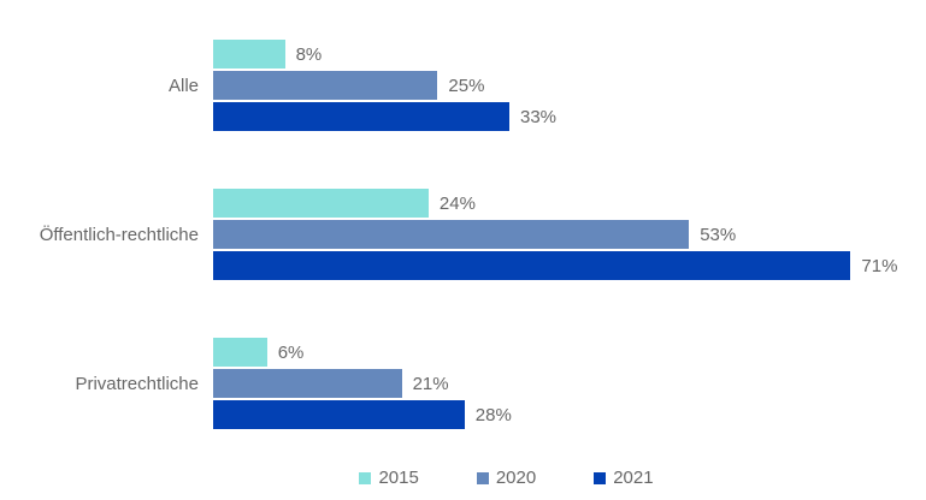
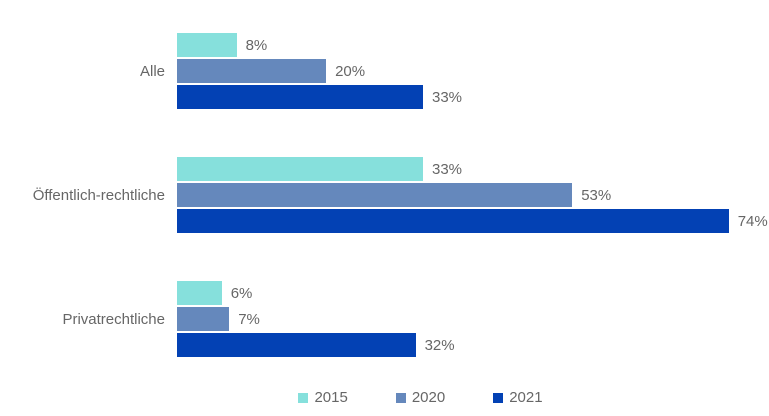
2020/Alle: 25% -> 20%
2015/Öffentlich-rechtliche: 24% -> 33%
2021/Öffentlich-rechtliche: 71% -> 74%
2020/Privatrechtliche: 21% -> 7%
2021/Privatrechtliche: 28% -> 32%
